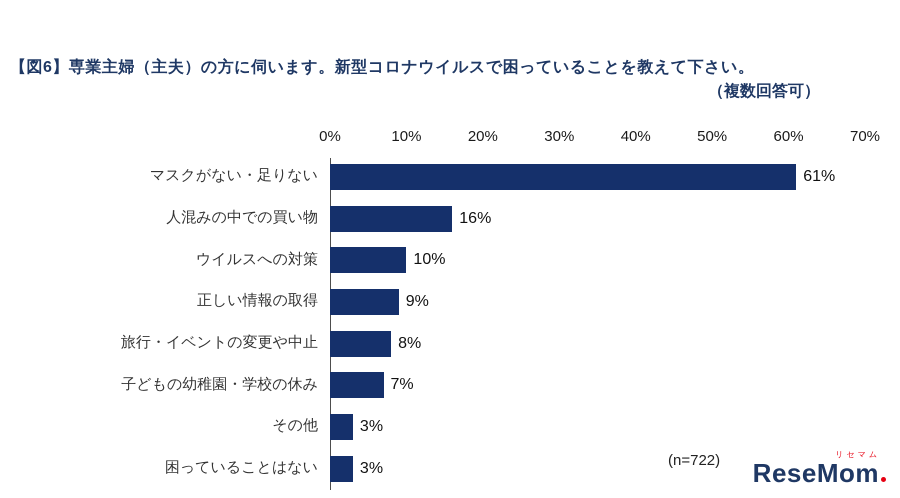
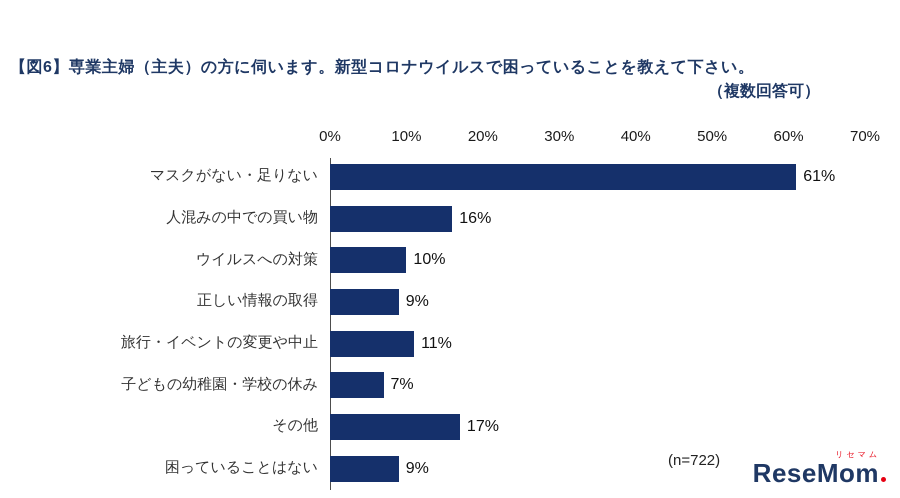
旅行・イベントの変更や中止: 8% -> 11%
その他: 3% -> 17%
困っていることはない: 3% -> 9%
